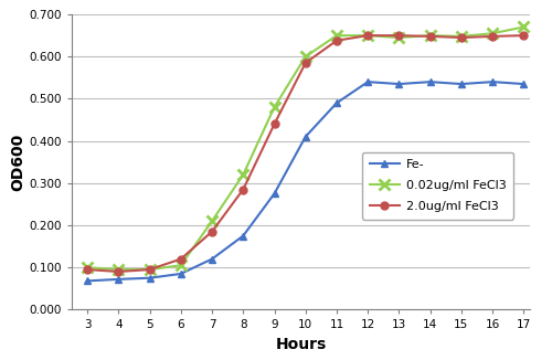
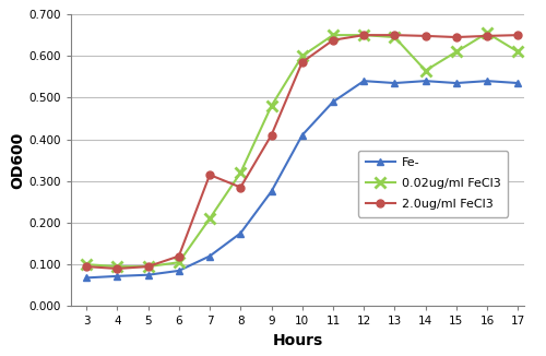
2.0ug/ml FeCl3/7: 0.185 -> 0.315
2.0ug/ml FeCl3/9: 0.440 -> 0.410
0.02ug/ml FeCl3/14: 0.650 -> 0.565
0.02ug/ml FeCl3/15: 0.648 -> 0.610
0.02ug/ml FeCl3/17: 0.670 -> 0.610
